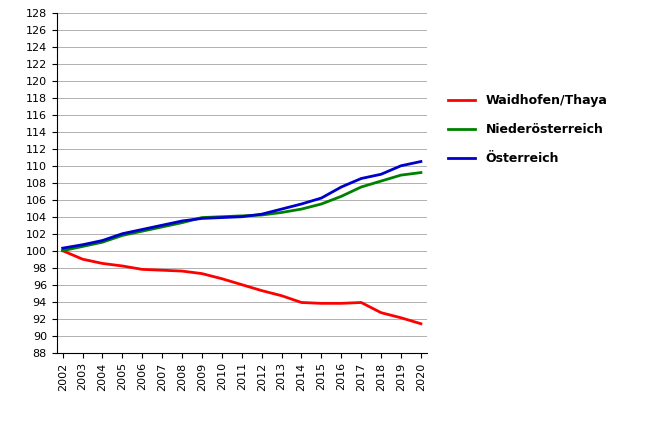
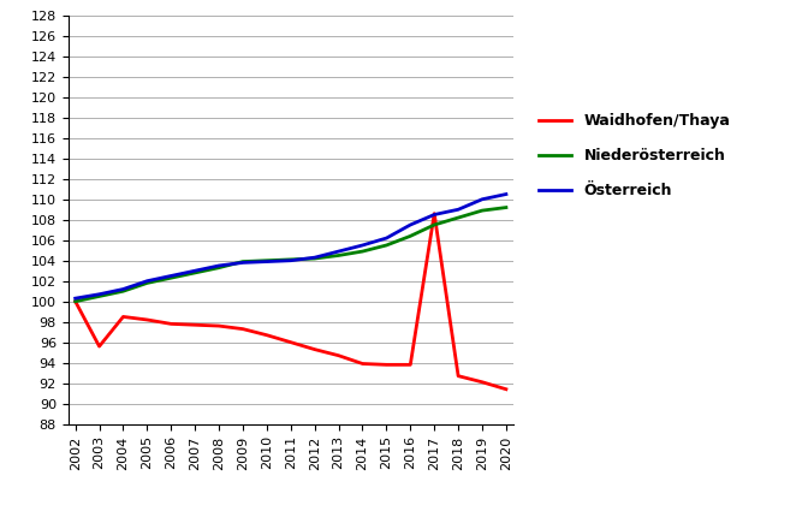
Waidhofen/Thaya/2003: 99.0 -> 95.6
Waidhofen/Thaya/2017: 93.9 -> 108.6
